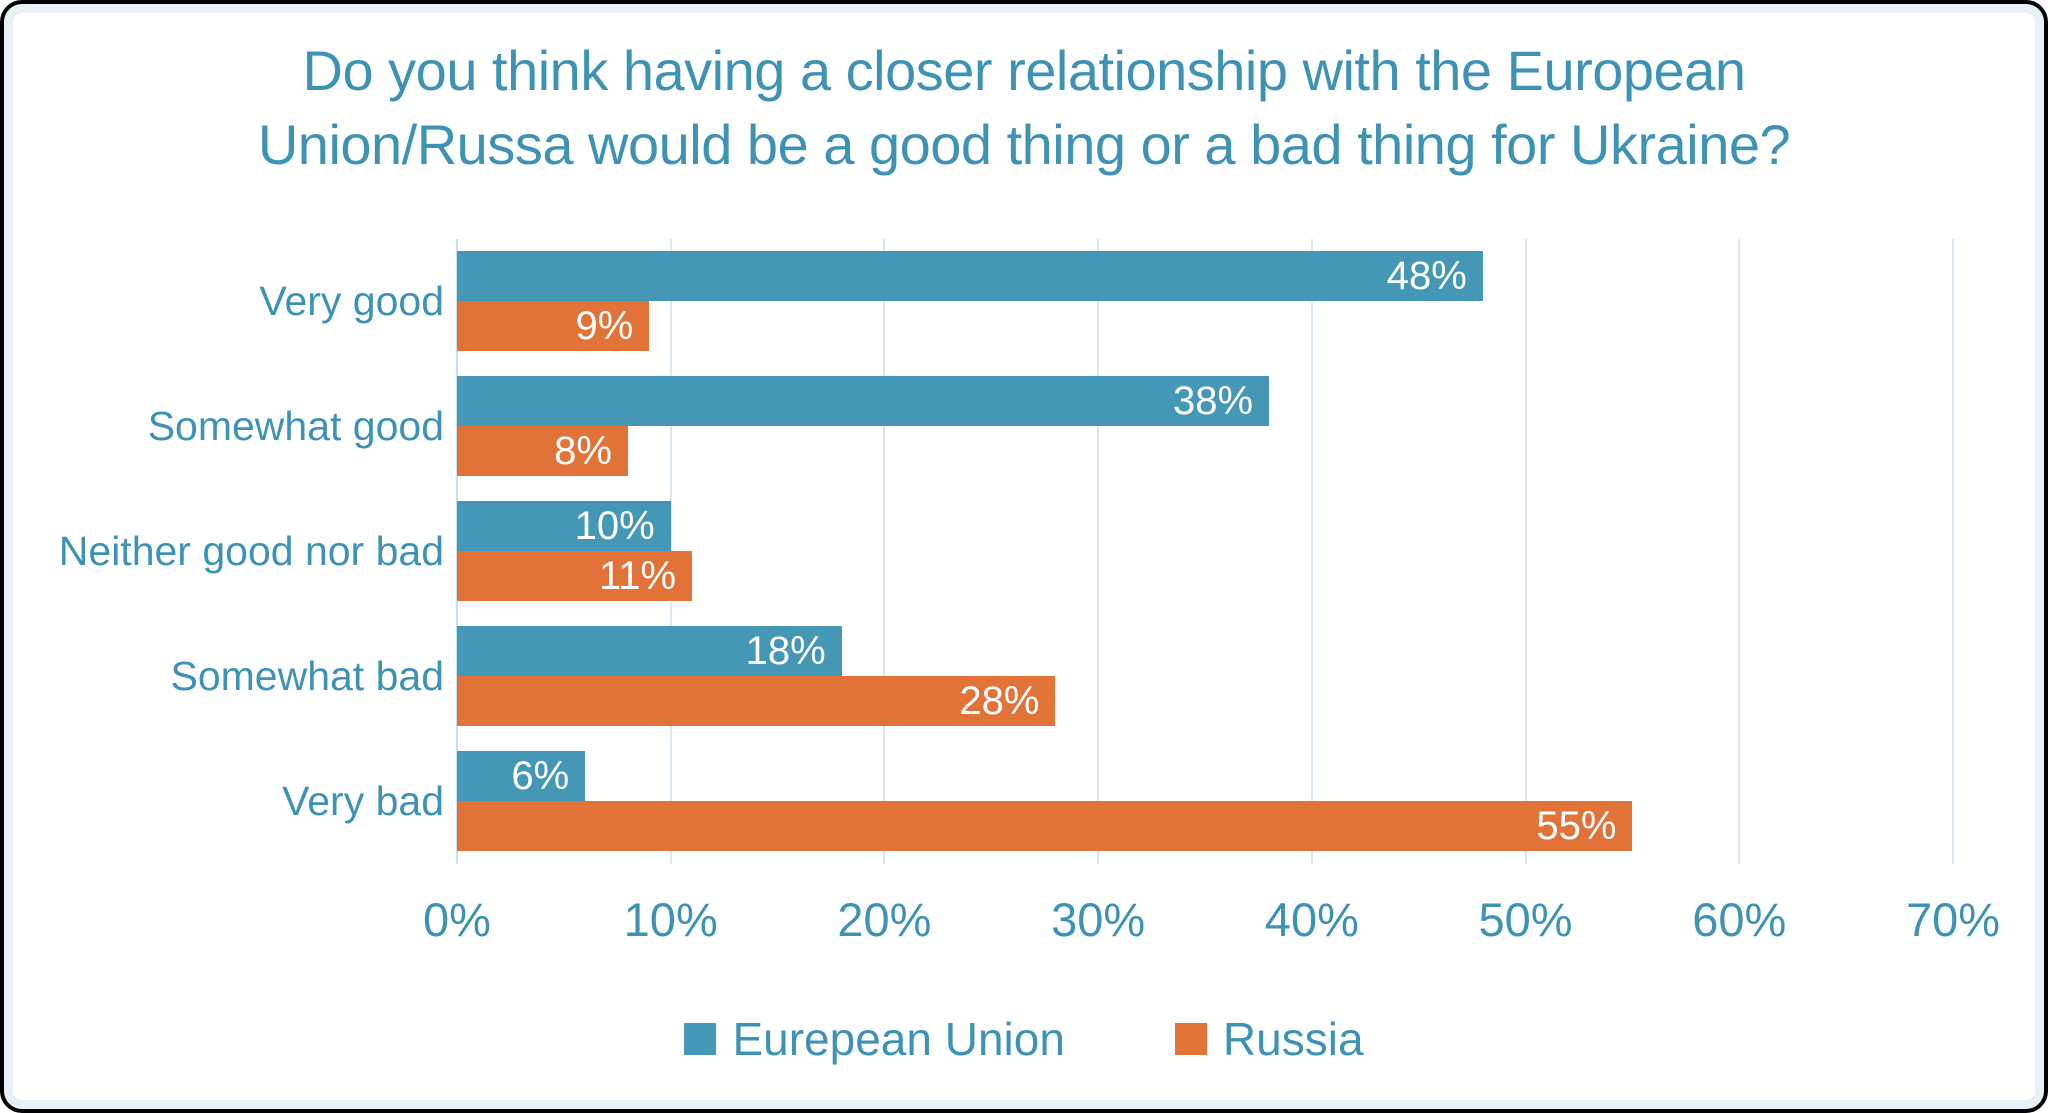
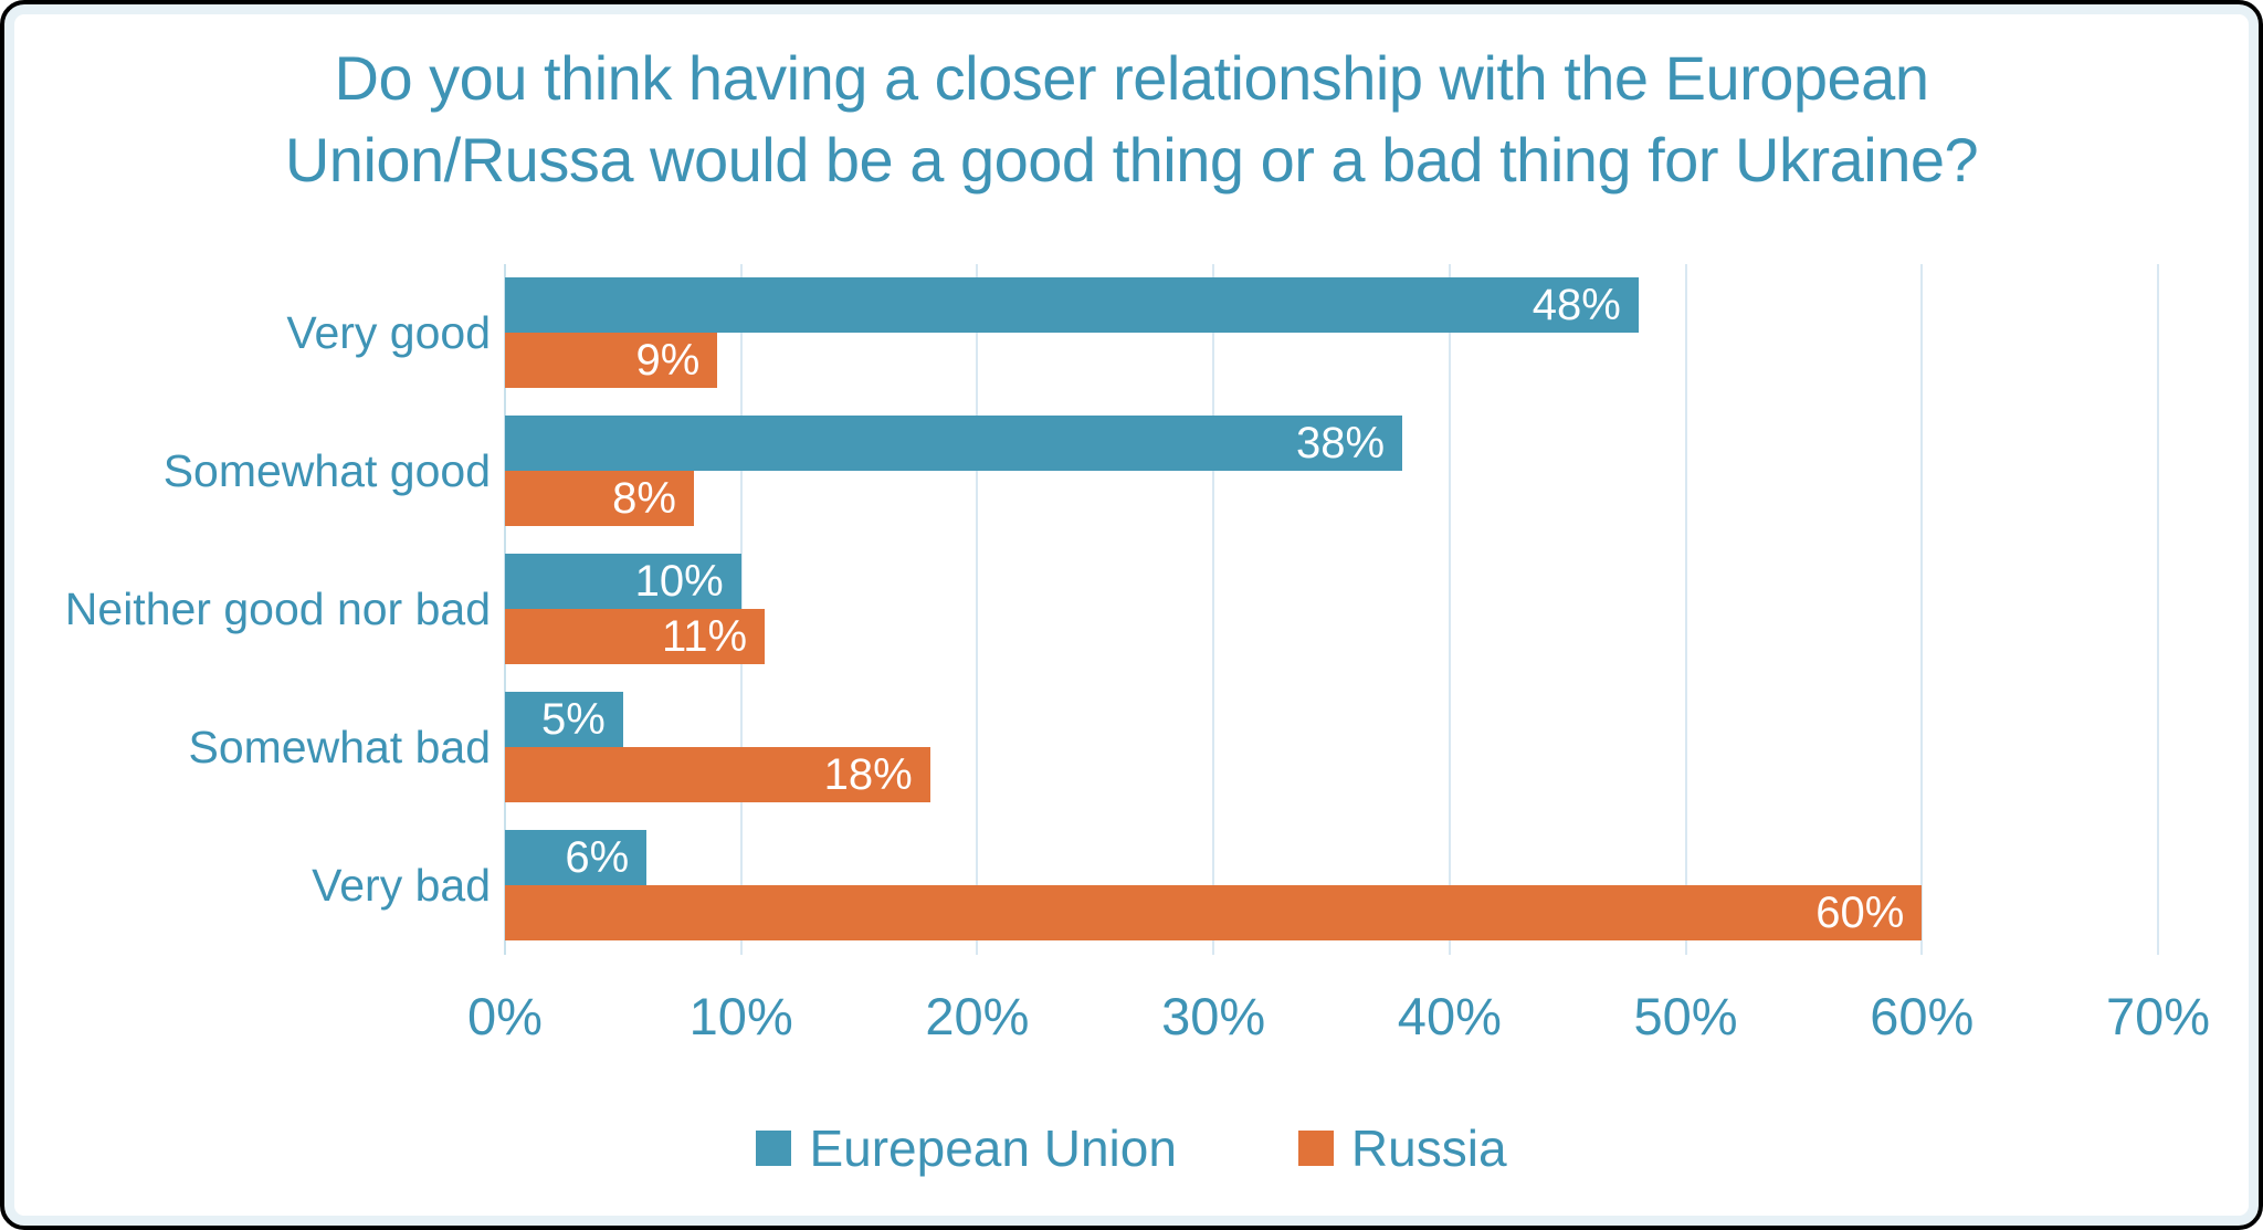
Eurepean Union/Somewhat bad: 18% -> 5%
Russia/Somewhat bad: 28% -> 18%
Russia/Very bad: 55% -> 60%
